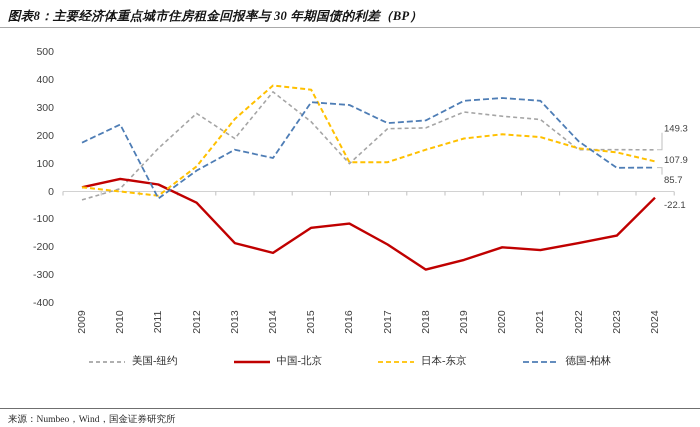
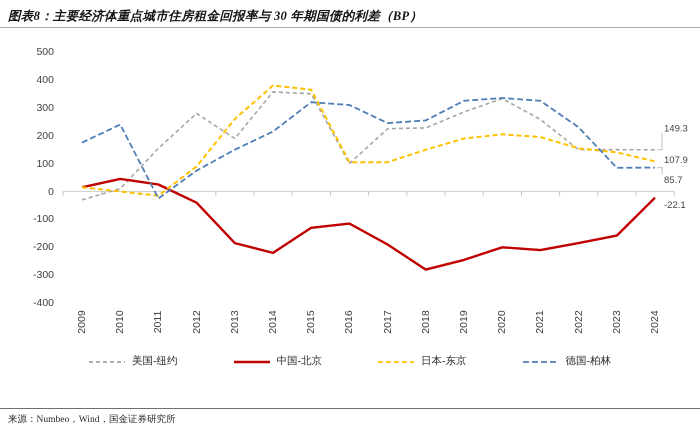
德国-柏林/2014: 120 -> 220
美国-纽约/2015: 250 -> 350
美国-纽约/2020: 270 -> 330
德国-柏林/2022: 180 -> 230
